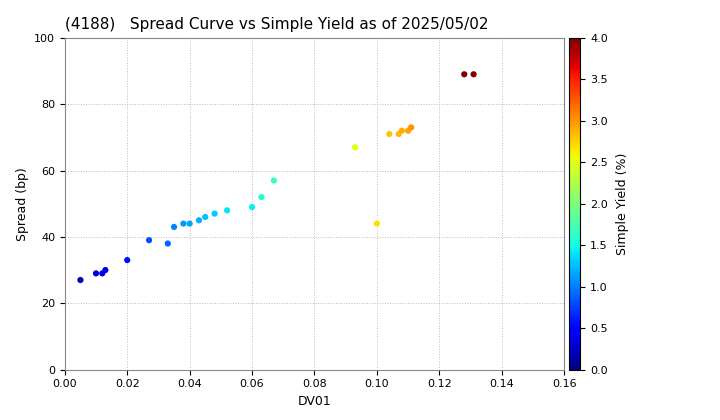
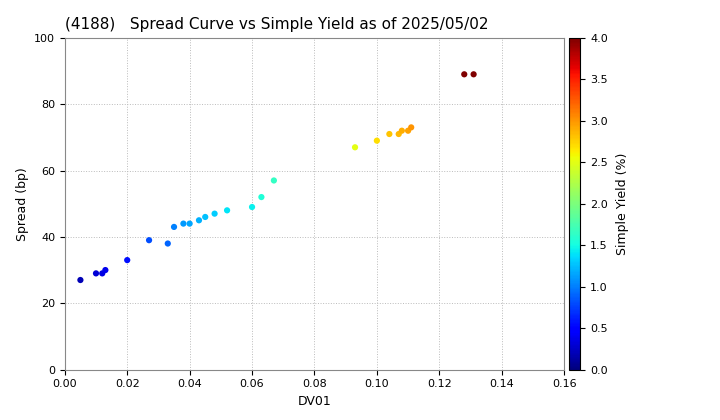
0.10: 44 -> 69
